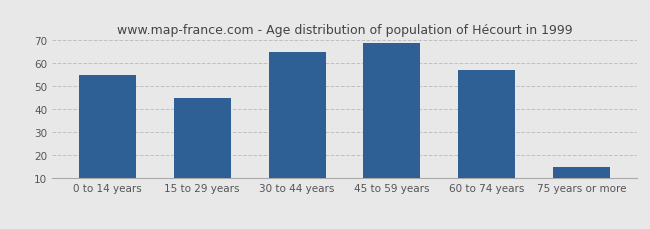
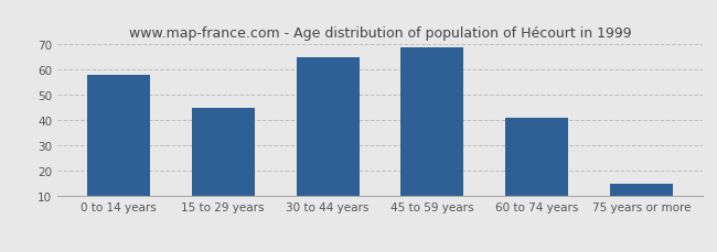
0 to 14 years: 55 -> 58
60 to 74 years: 57 -> 41
